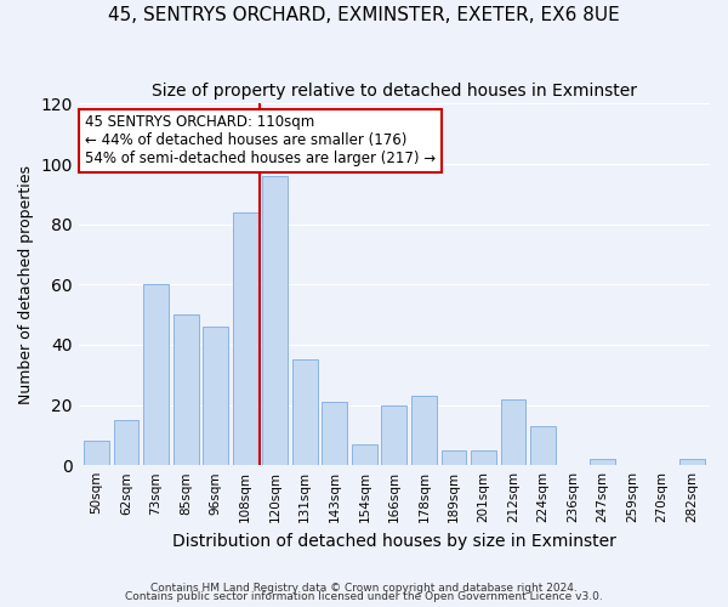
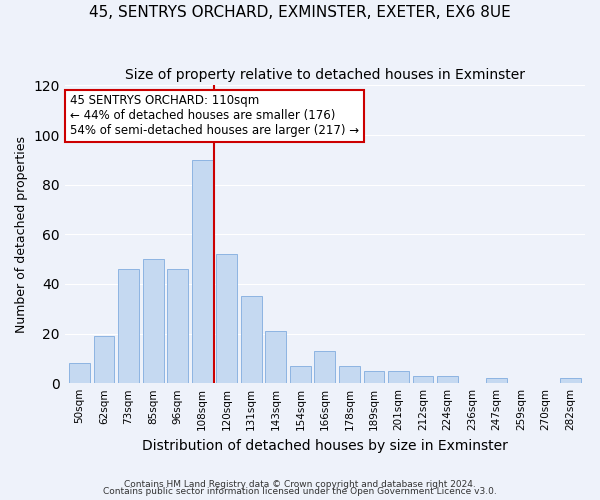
62sqm: 15 -> 19
73sqm: 60 -> 46
108sqm: 84 -> 90
120sqm: 96 -> 52
166sqm: 20 -> 13
178sqm: 23 -> 7
212sqm: 22 -> 3
224sqm: 13 -> 3
